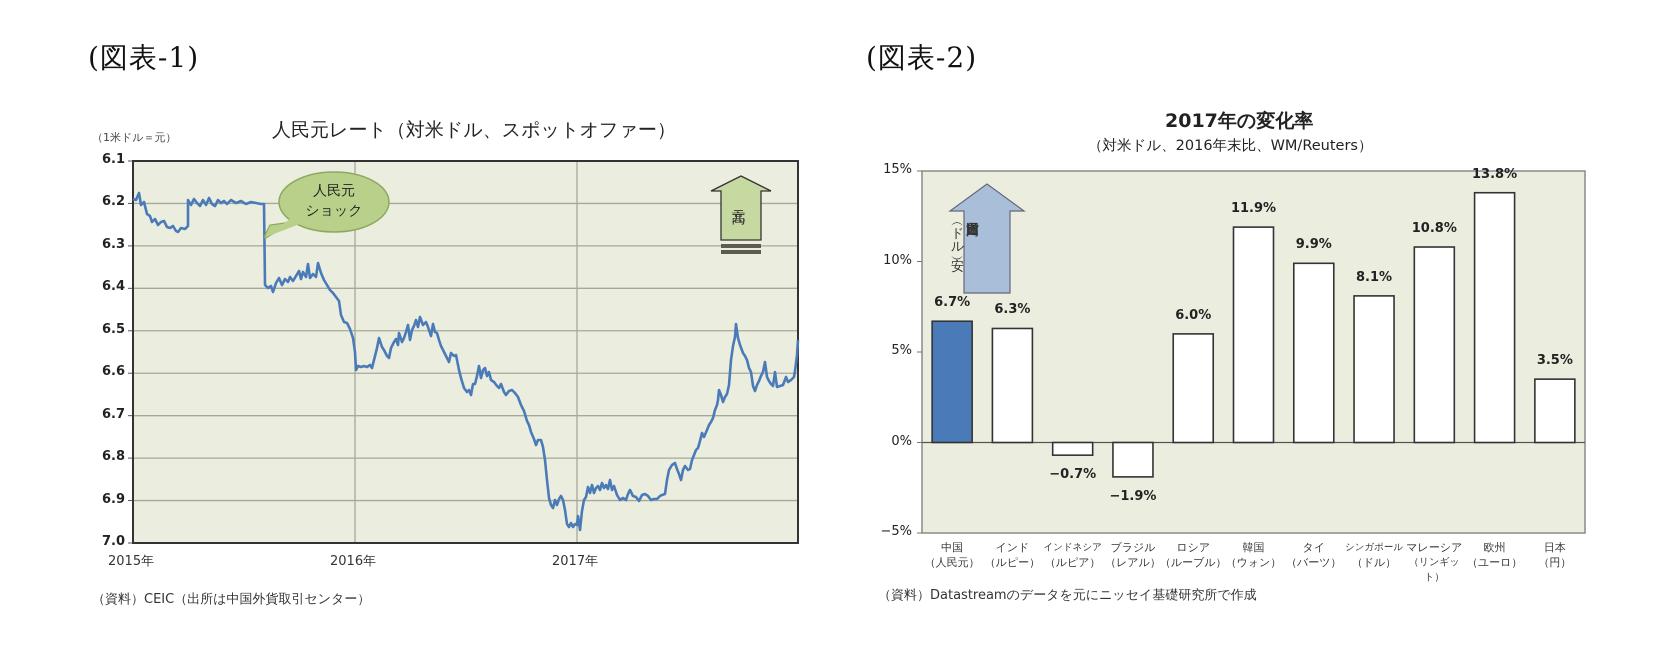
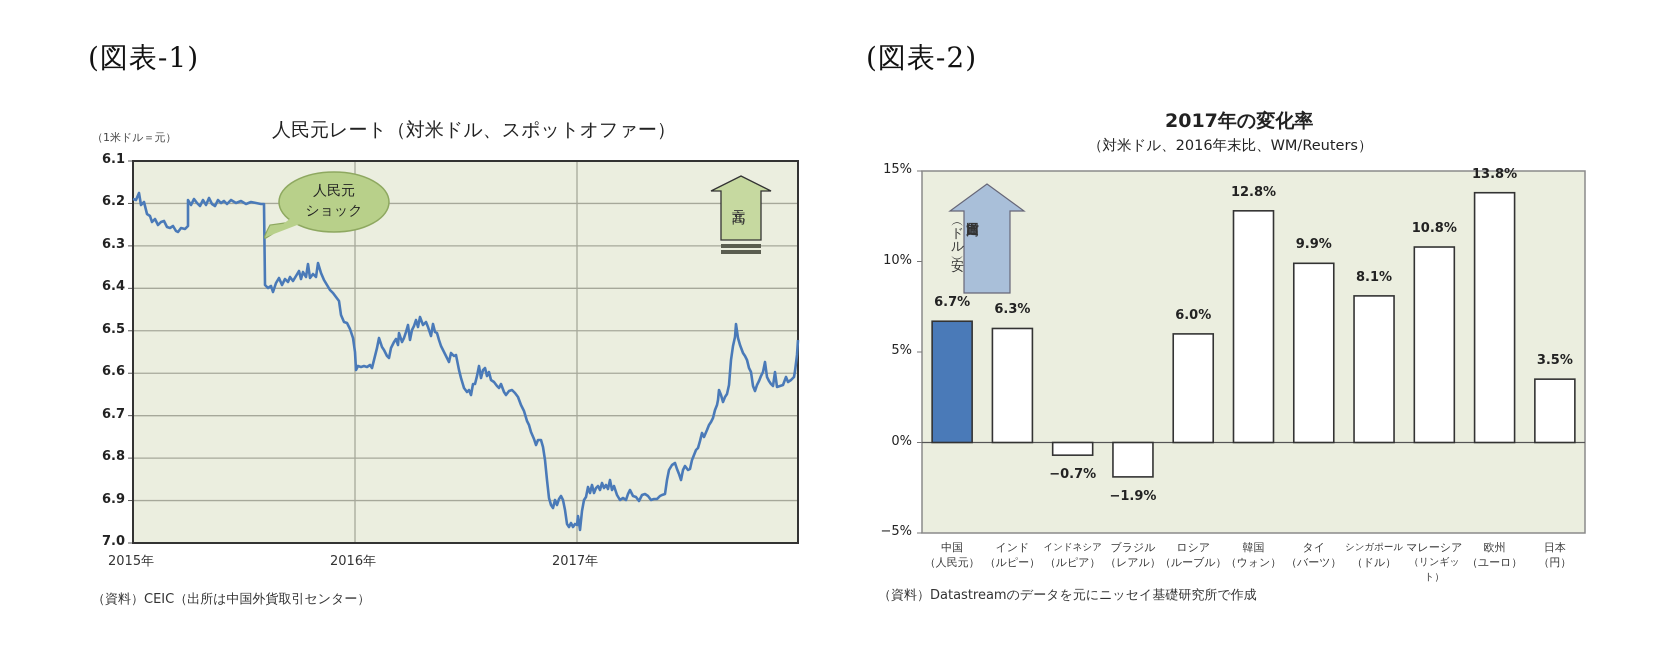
2017年の変化率/韓国（ウォン）: 11.9% -> 12.8%
